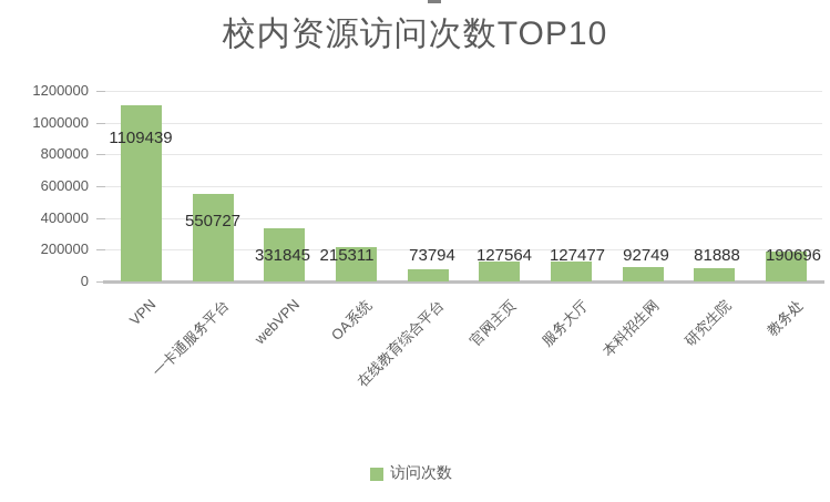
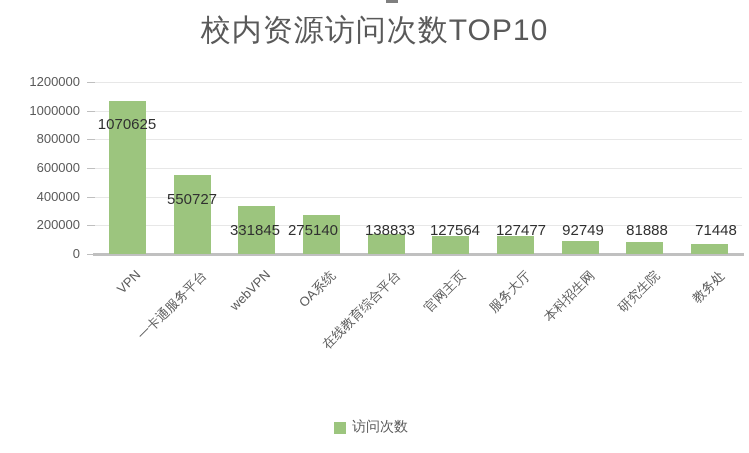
VPN: 1109439 -> 1070625
OA系统: 215311 -> 275140
在线教育综合平台: 73794 -> 138833
教务处: 190696 -> 71448
